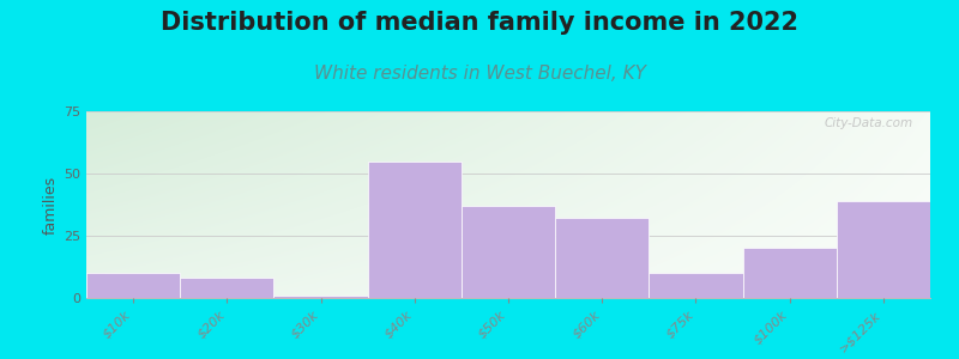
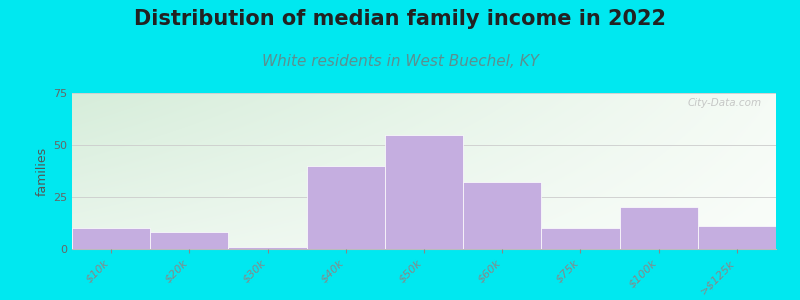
$40k: 55 -> 40
$50k: 37 -> 55
>$125k: 39 -> 11
